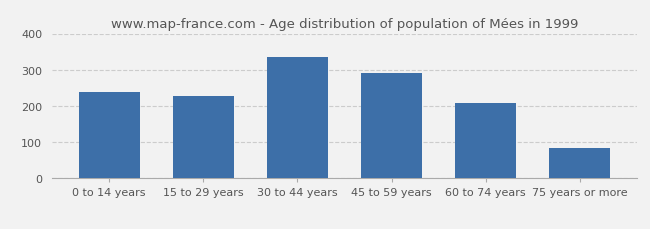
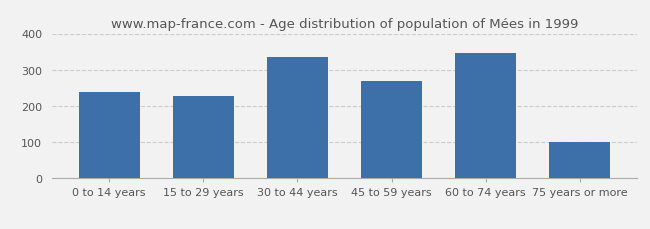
45 to 59 years: 291 -> 270
60 to 74 years: 207 -> 345
75 years or more: 83 -> 100
